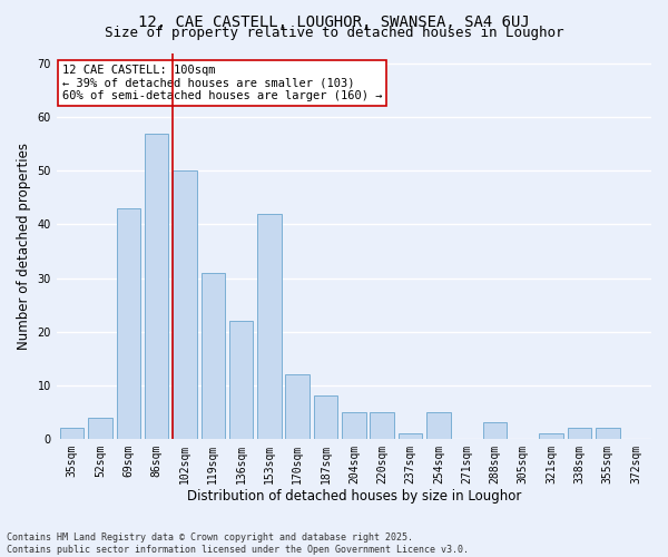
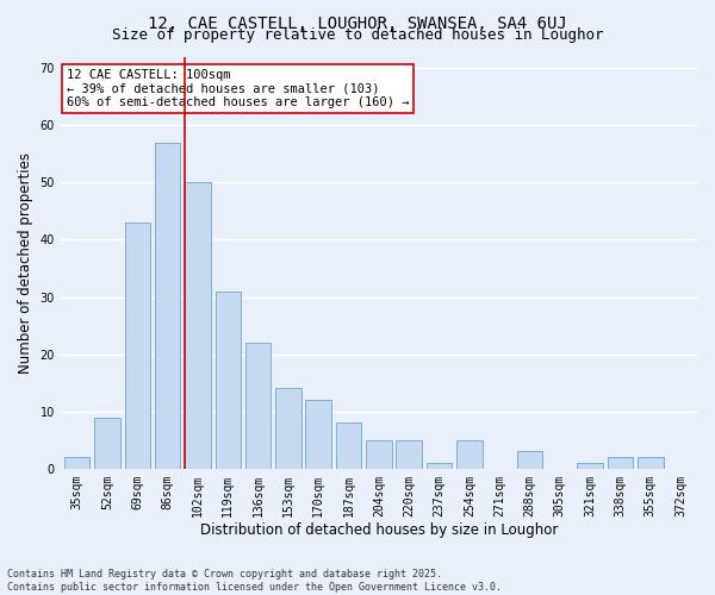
52sqm: 4 -> 9
153sqm: 42 -> 14
